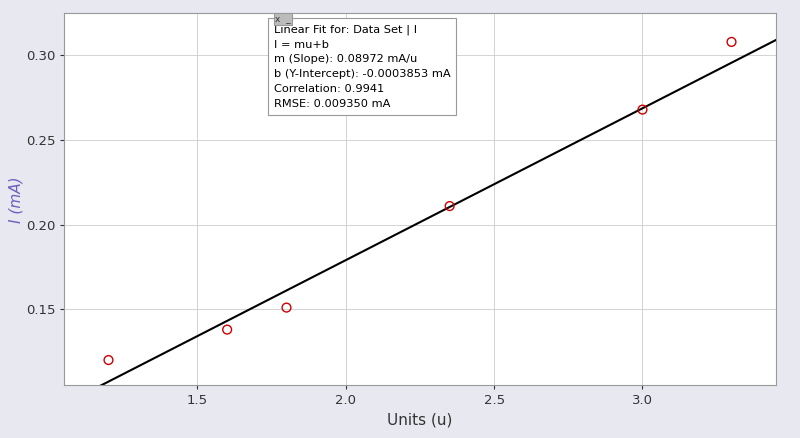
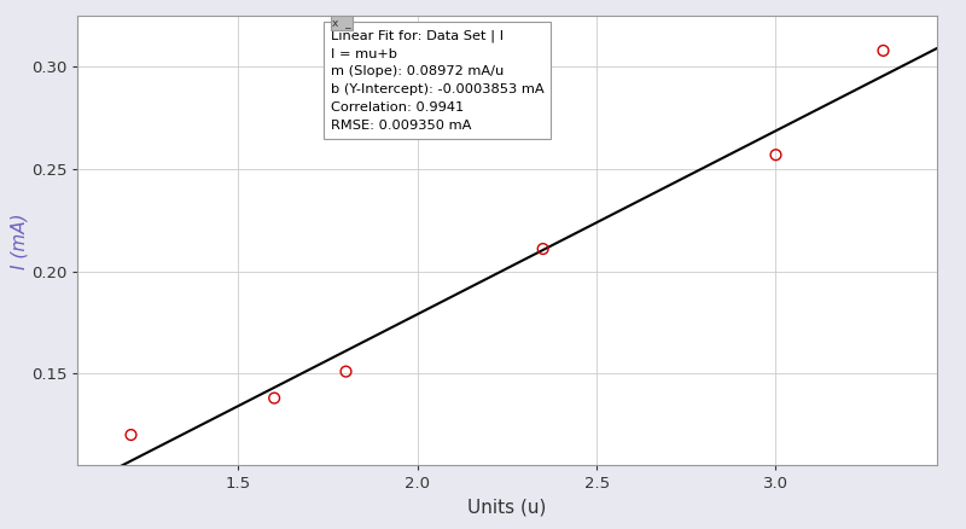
3.0: 0.268 -> 0.257
